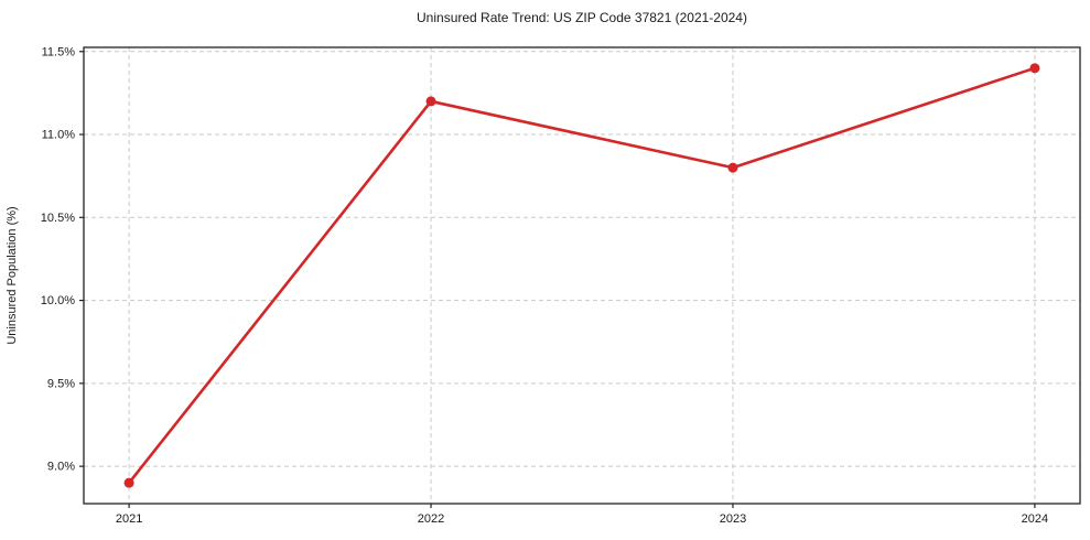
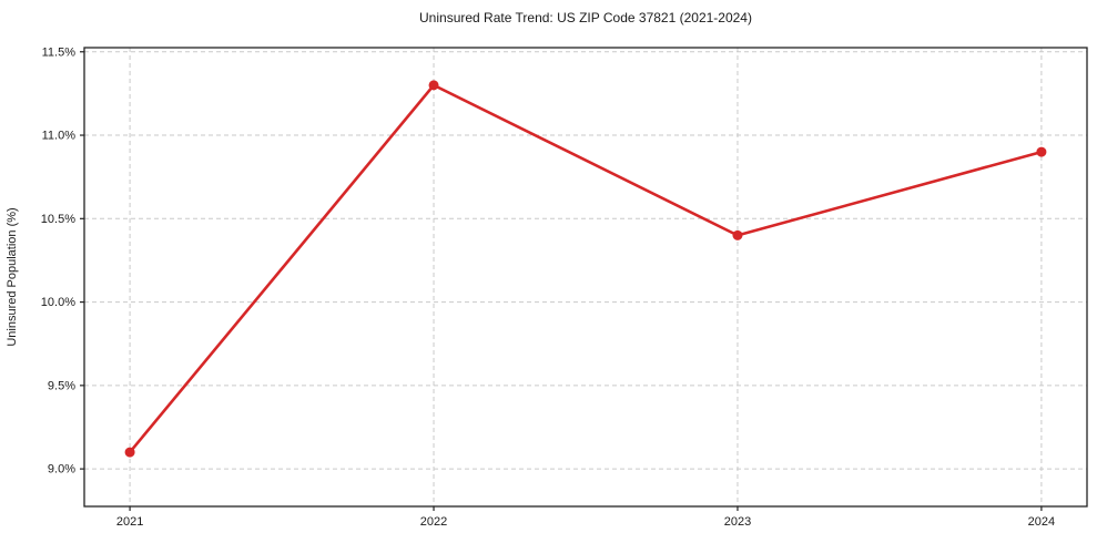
2021: 8.9% -> 9.1%
2022: 11.2% -> 11.3%
2023: 10.8% -> 10.4%
2024: 11.4% -> 10.9%
